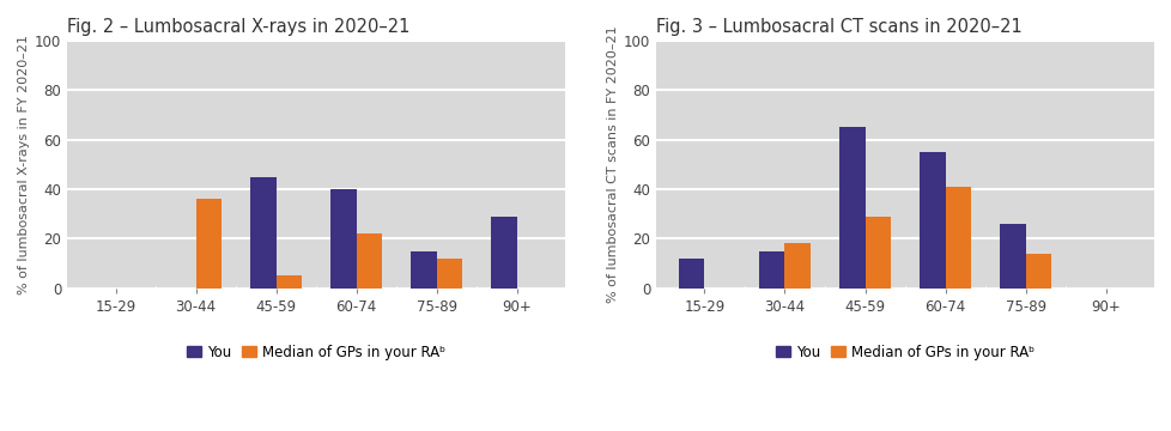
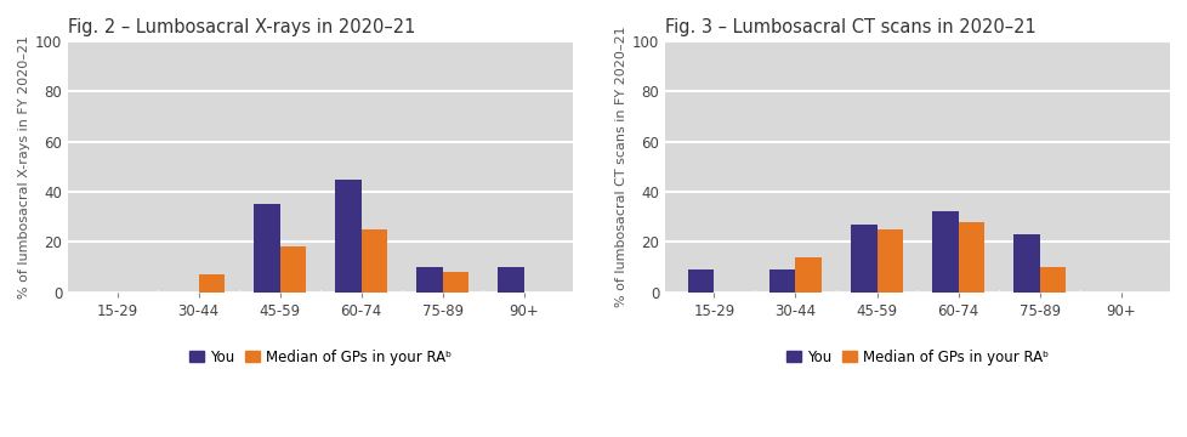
Fig. 2 – Lumbosacral X-rays in 2020–21/Median of GPs in your RAᵇ/30-44: 36 -> 7
Fig. 2 – Lumbosacral X-rays in 2020–21/You/45-59: 45 -> 35
Fig. 2 – Lumbosacral X-rays in 2020–21/Median of GPs in your RAᵇ/45-59: 5 -> 18
Fig. 2 – Lumbosacral X-rays in 2020–21/You/60-74: 40 -> 45
Fig. 2 – Lumbosacral X-rays in 2020–21/Median of GPs in your RAᵇ/60-74: 22 -> 25
Fig. 2 – Lumbosacral X-rays in 2020–21/You/75-89: 15 -> 10
Fig. 2 – Lumbosacral X-rays in 2020–21/Median of GPs in your RAᵇ/75-89: 12 -> 8
Fig. 2 – Lumbosacral X-rays in 2020–21/You/90+: 29 -> 10
Fig. 3 – Lumbosacral CT scans in 2020–21/You/15-29: 12 -> 9
Fig. 3 – Lumbosacral CT scans in 2020–21/You/30-44: 15 -> 9
Fig. 3 – Lumbosacral CT scans in 2020–21/Median of GPs in your RAᵇ/30-44: 18 -> 14
Fig. 3 – Lumbosacral CT scans in 2020–21/You/45-59: 65 -> 27
Fig. 3 – Lumbosacral CT scans in 2020–21/Median of GPs in your RAᵇ/45-59: 29 -> 25
Fig. 3 – Lumbosacral CT scans in 2020–21/You/60-74: 55 -> 32
Fig. 3 – Lumbosacral CT scans in 2020–21/Median of GPs in your RAᵇ/60-74: 41 -> 28
Fig. 3 – Lumbosacral CT scans in 2020–21/You/75-89: 26 -> 23
Fig. 3 – Lumbosacral CT scans in 2020–21/Median of GPs in your RAᵇ/75-89: 14 -> 10
